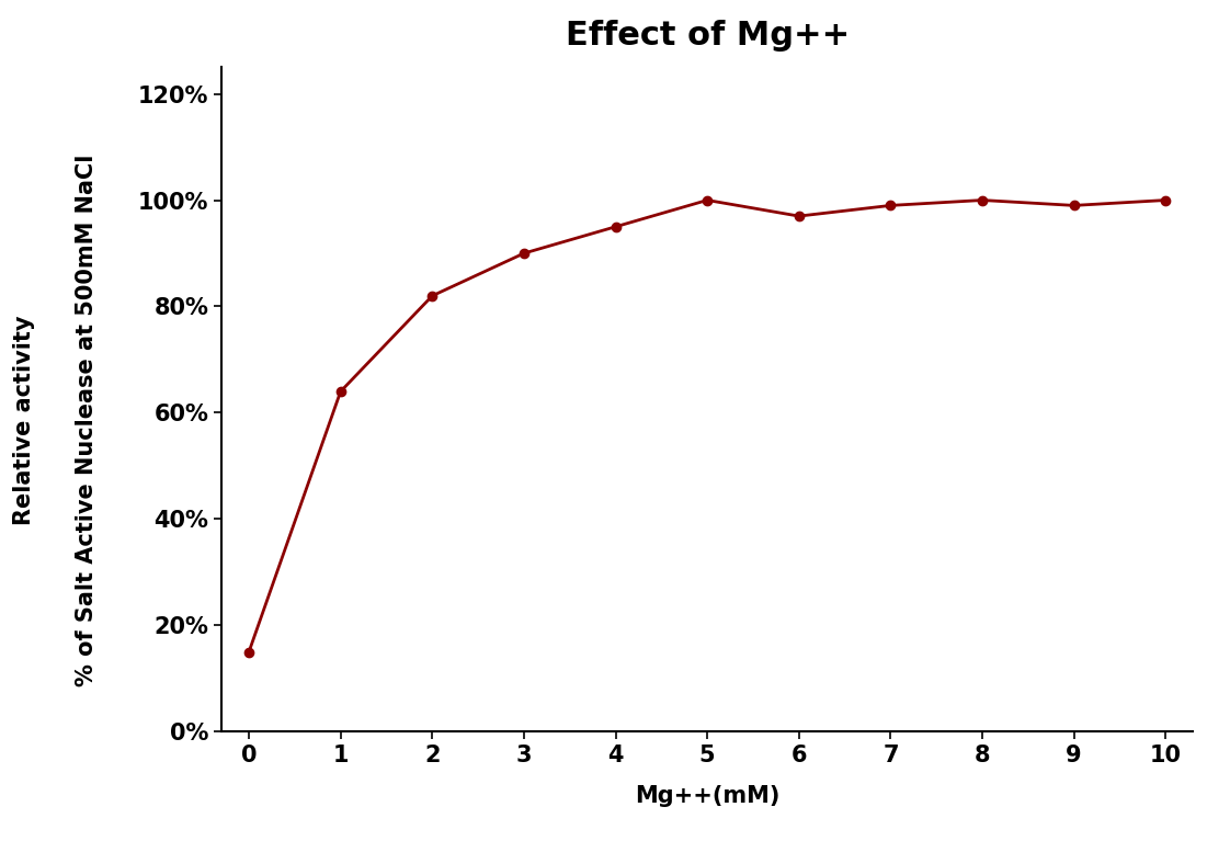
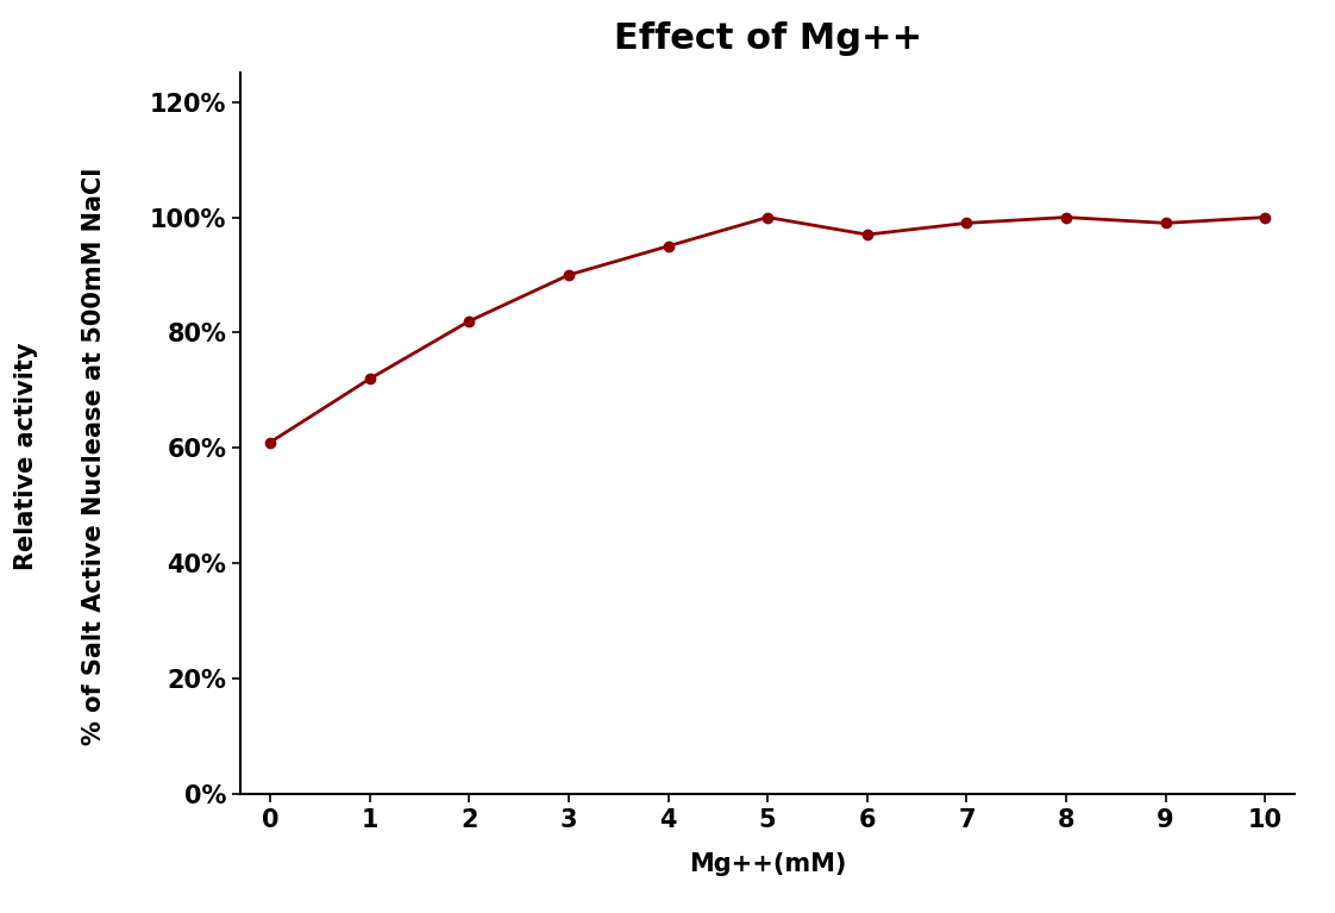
0: 15% -> 61%
1: 64% -> 72%
